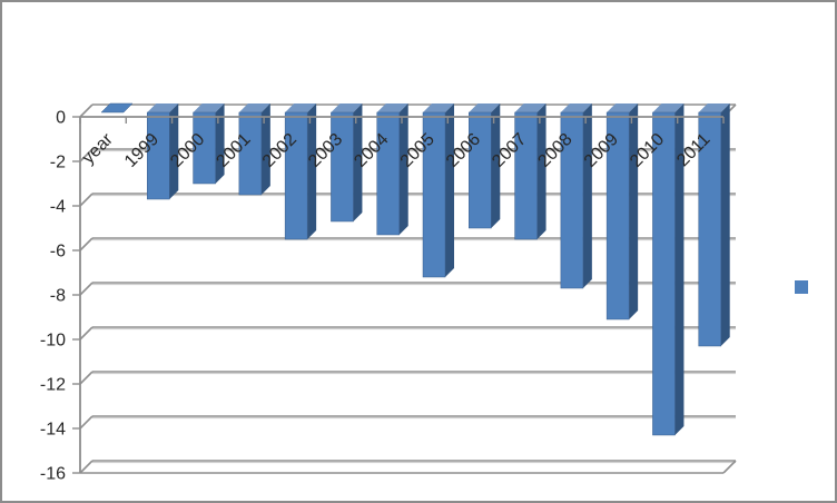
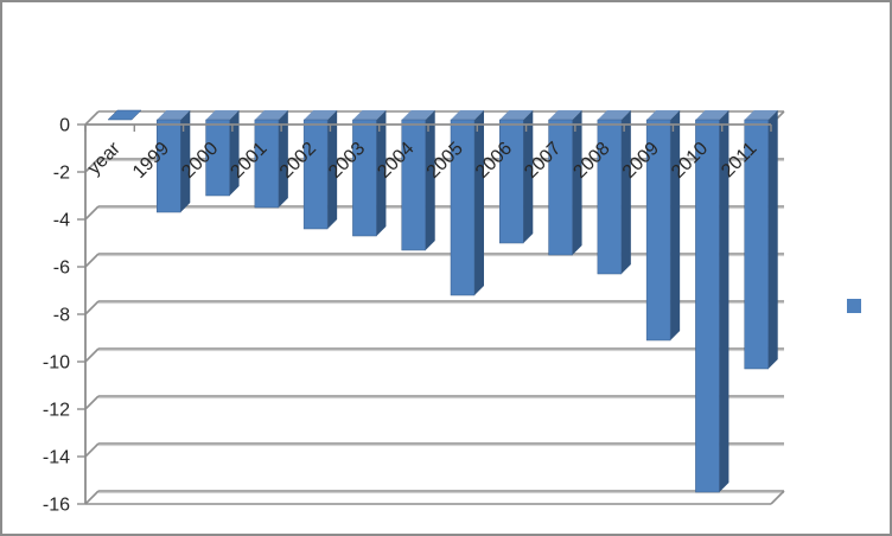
2002: -5.7 -> -4.6
2008: -7.9 -> -6.5
2010: -14.5 -> -15.7
